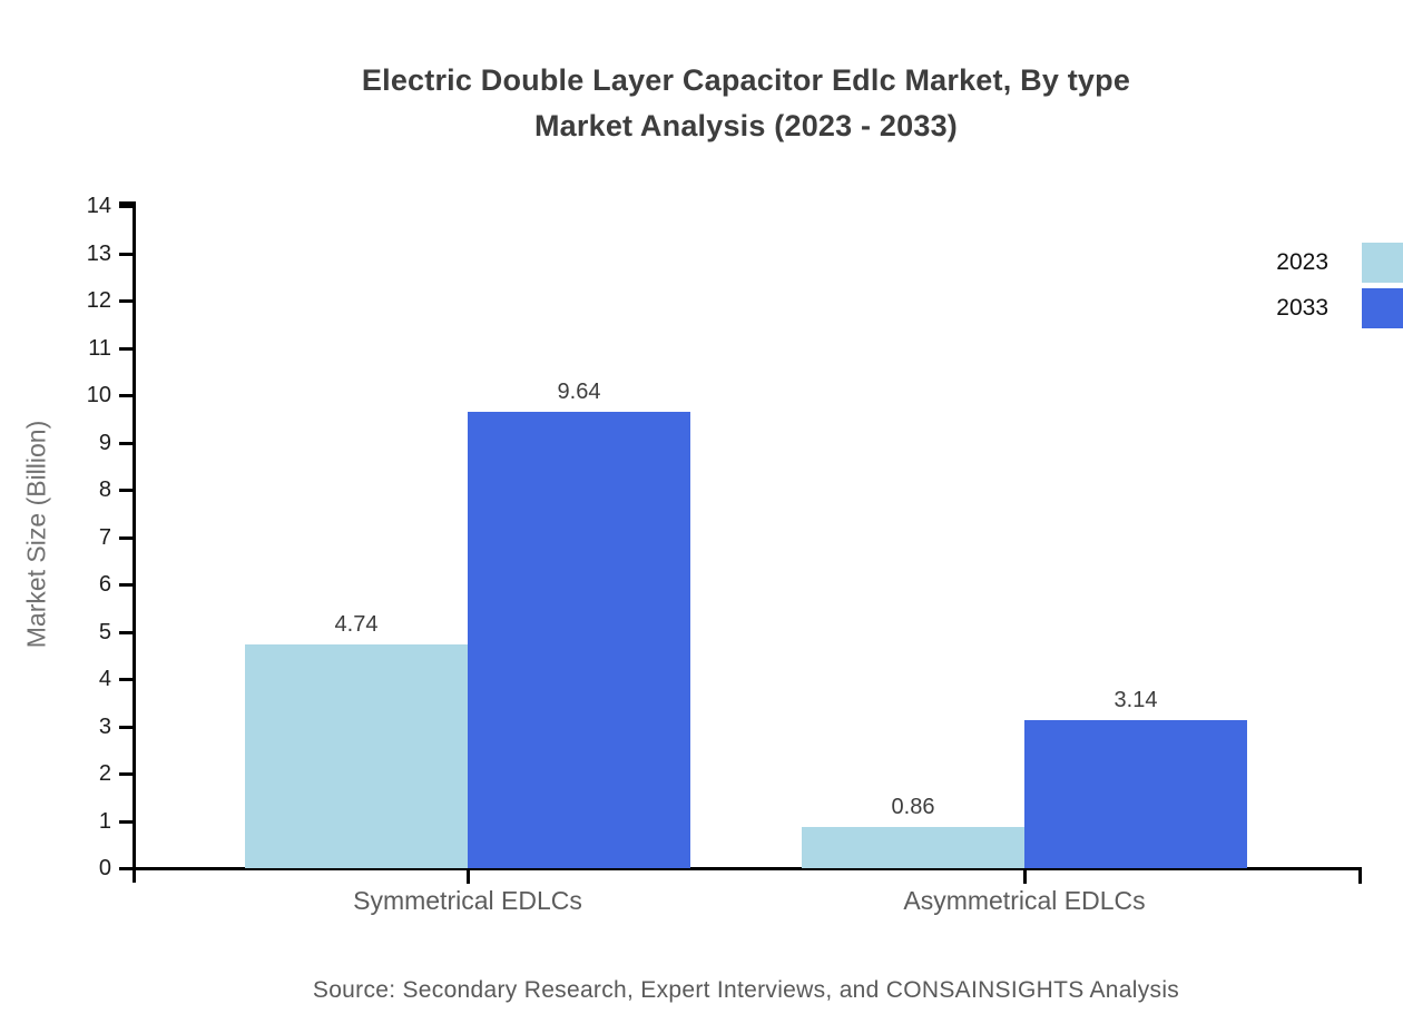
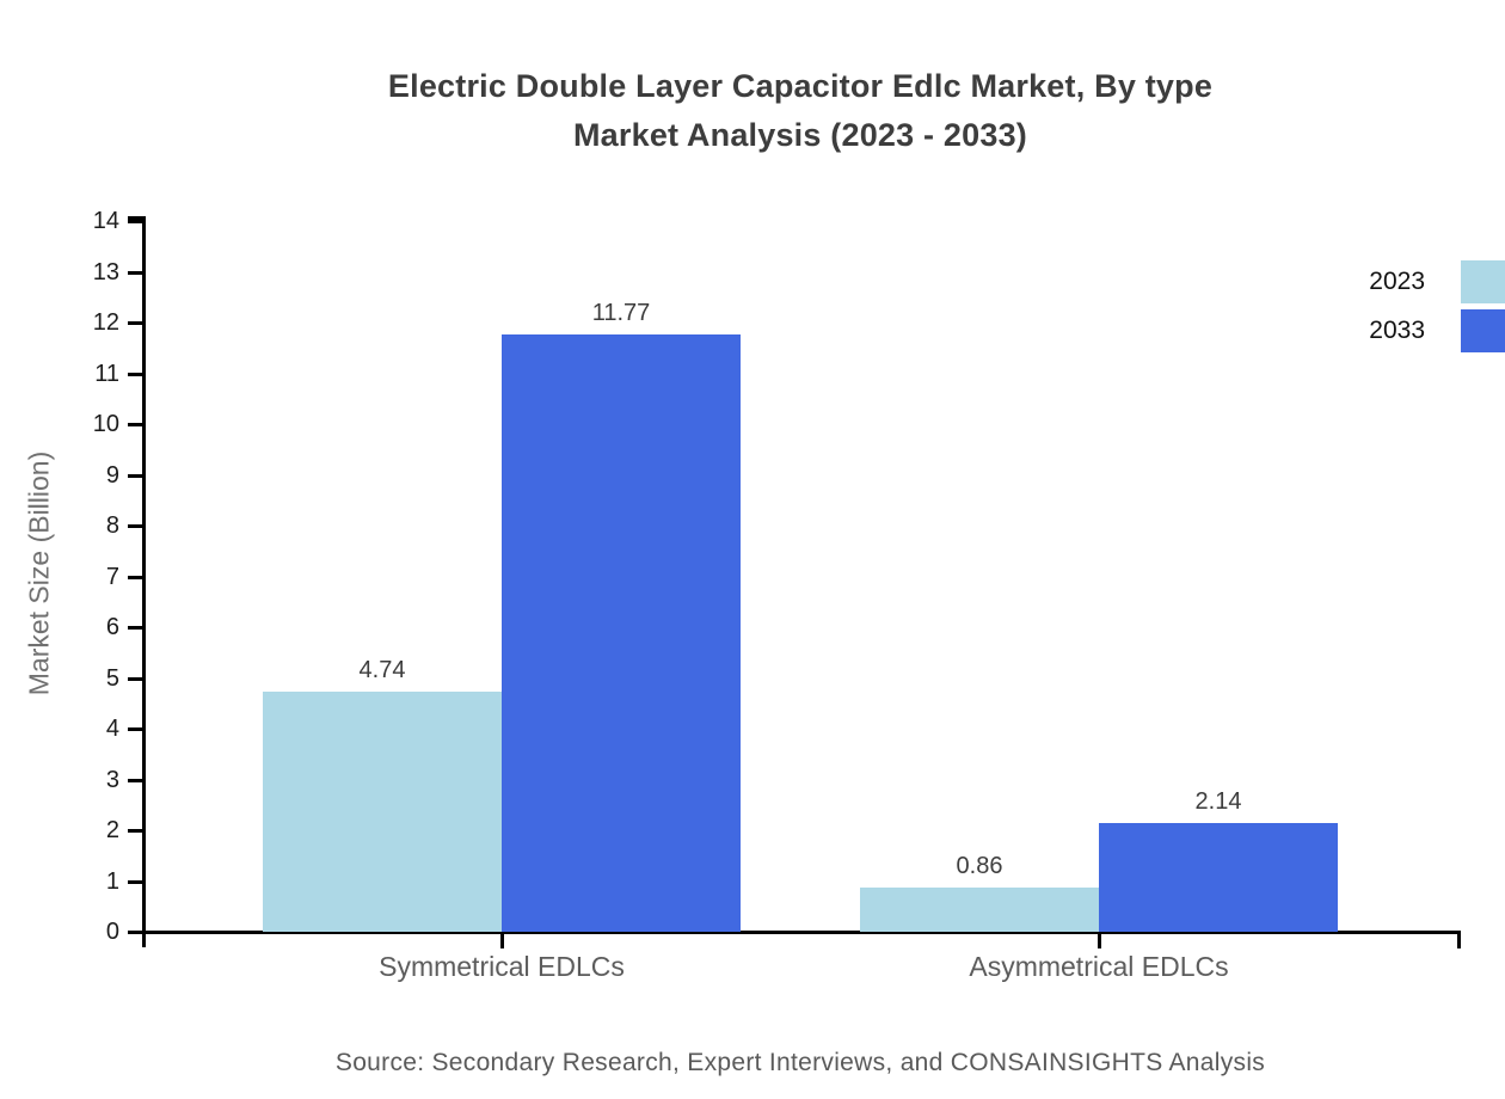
2033/Symmetrical EDLCs: 9.64 -> 11.77
2033/Asymmetrical EDLCs: 3.14 -> 2.14
